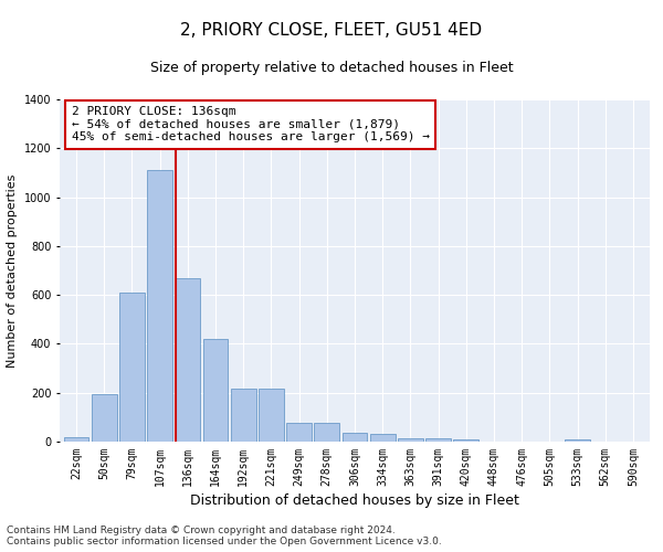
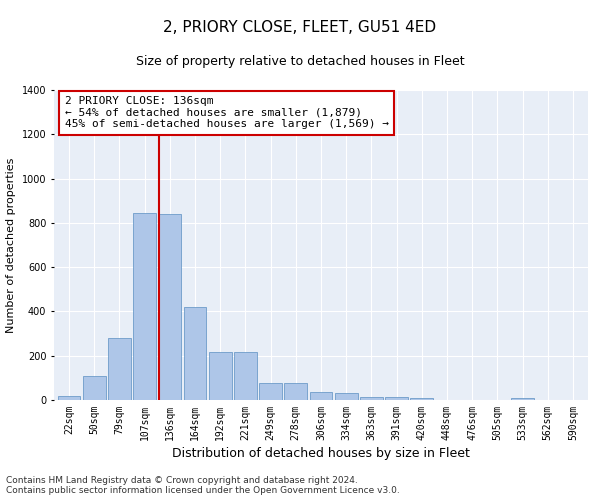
50sqm: 195 -> 110
79sqm: 610 -> 280
107sqm: 1110 -> 845
136sqm: 670 -> 840
